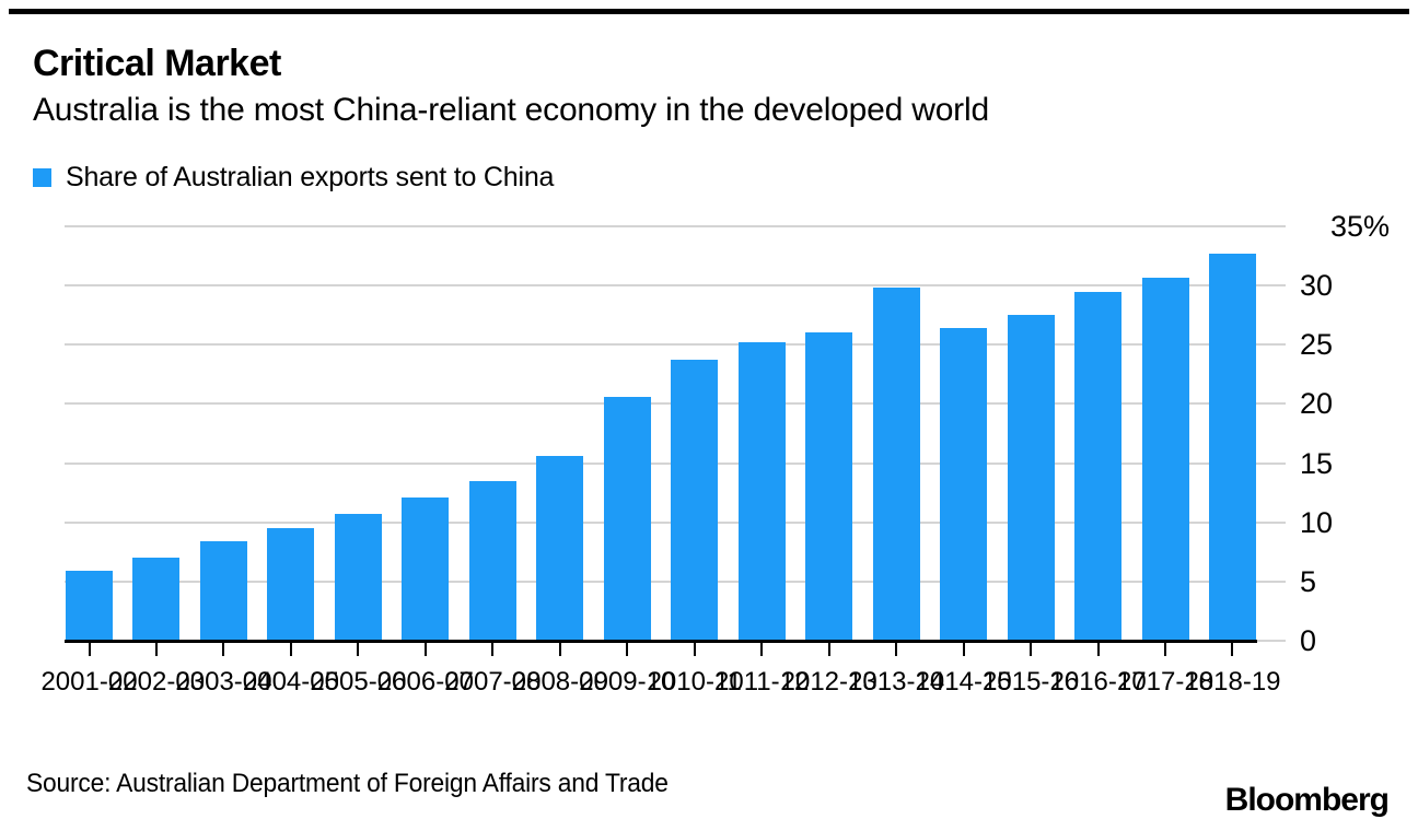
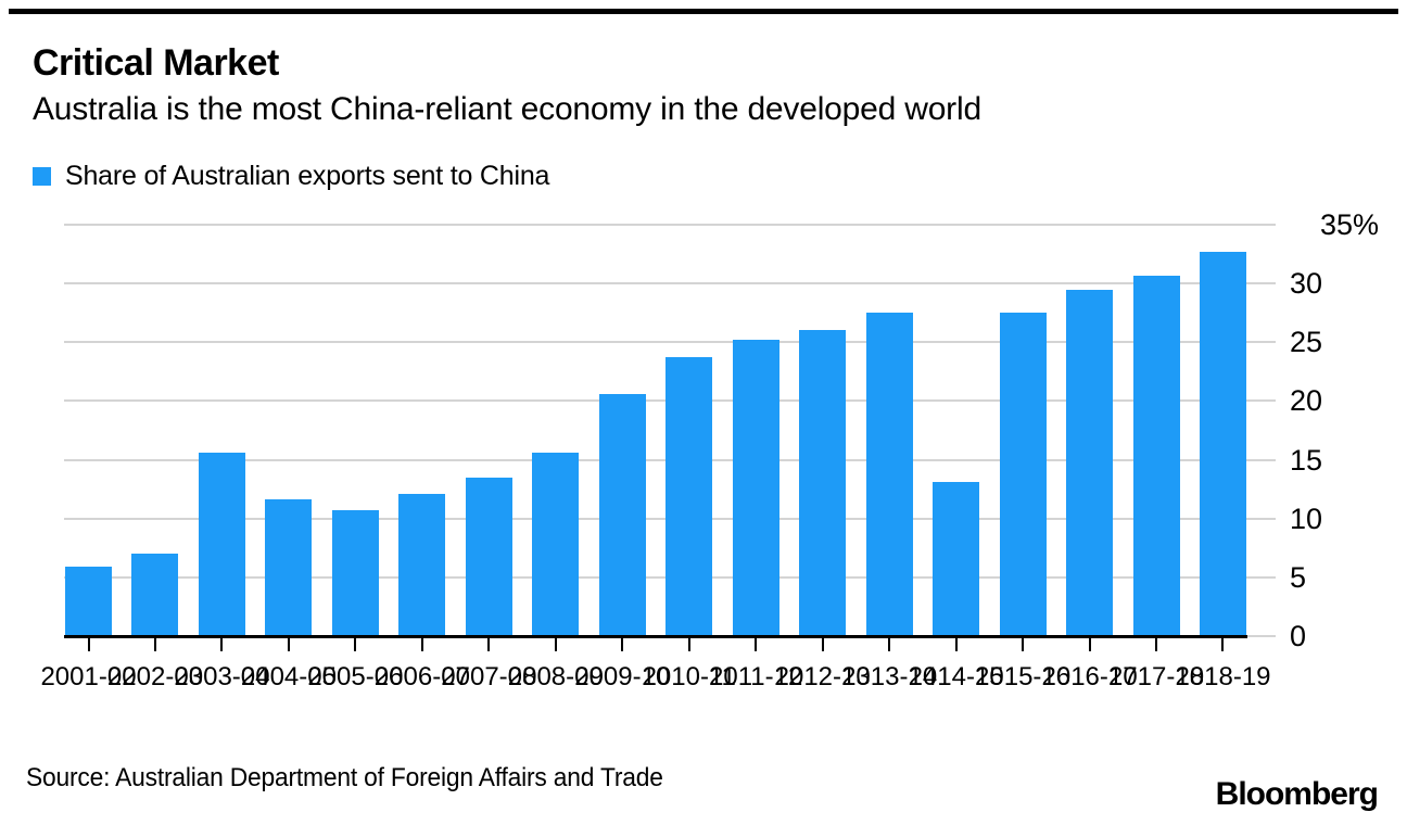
2003-04: 8.4 -> 15.6
2004-05: 9.5 -> 11.6
2013-14: 29.8 -> 27.5
2014-15: 26.4 -> 13.1
